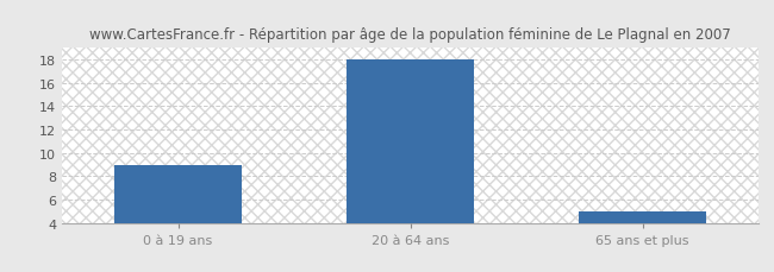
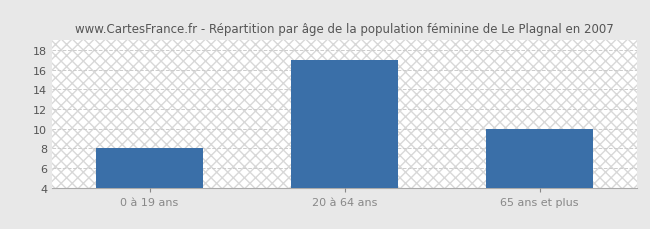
0 à 19 ans: 9 -> 8
20 à 64 ans: 18 -> 17
65 ans et plus: 5 -> 10
